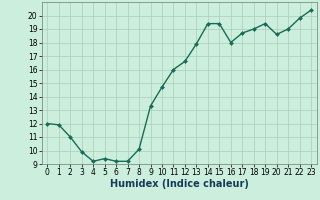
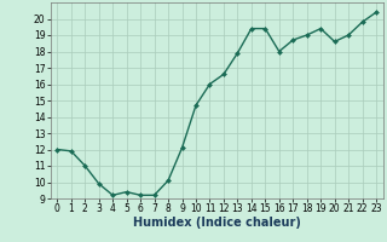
9: 13.3 -> 12.1
